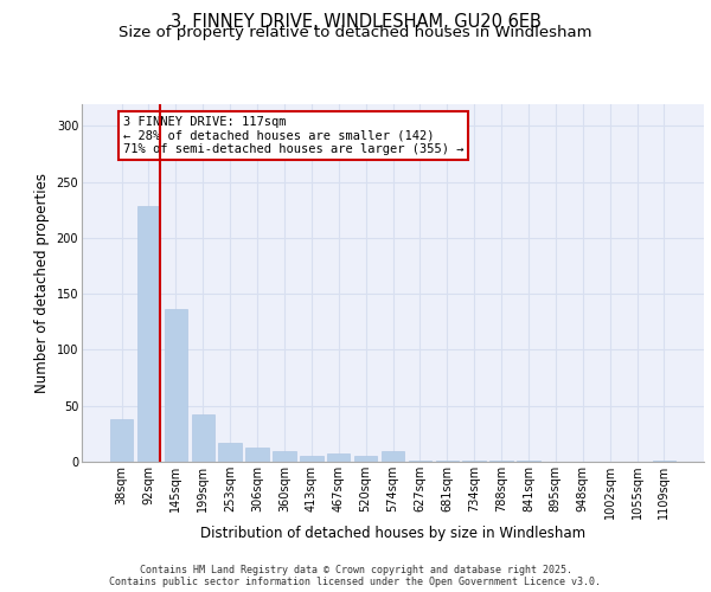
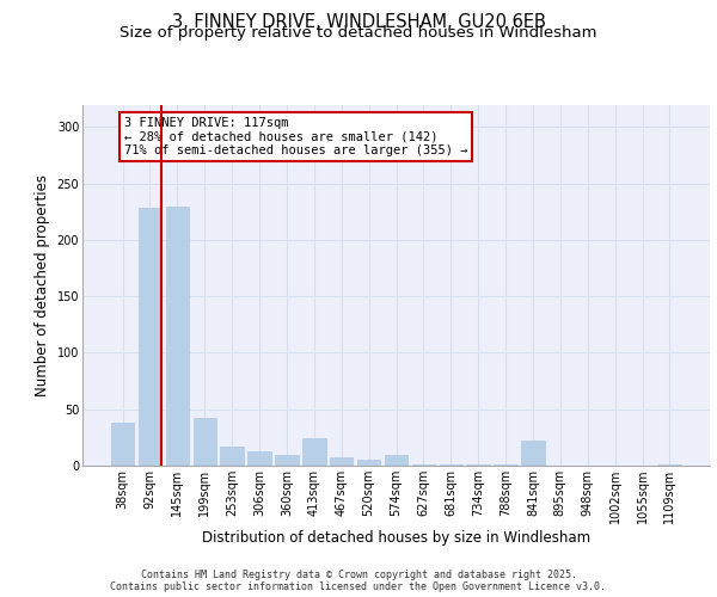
145sqm: 136 -> 230
413sqm: 5 -> 24
841sqm: 1 -> 22
